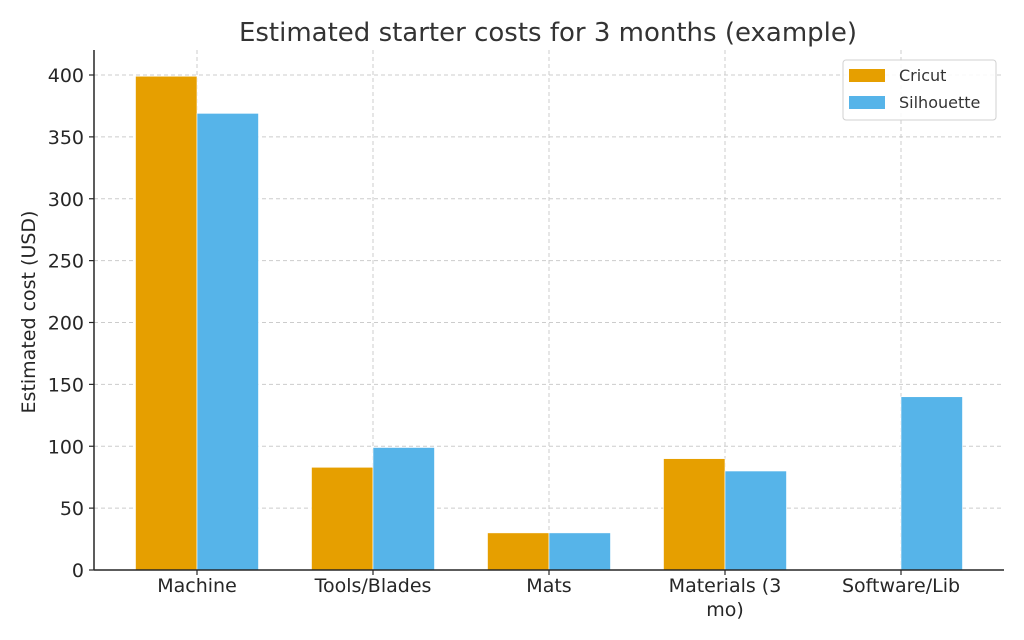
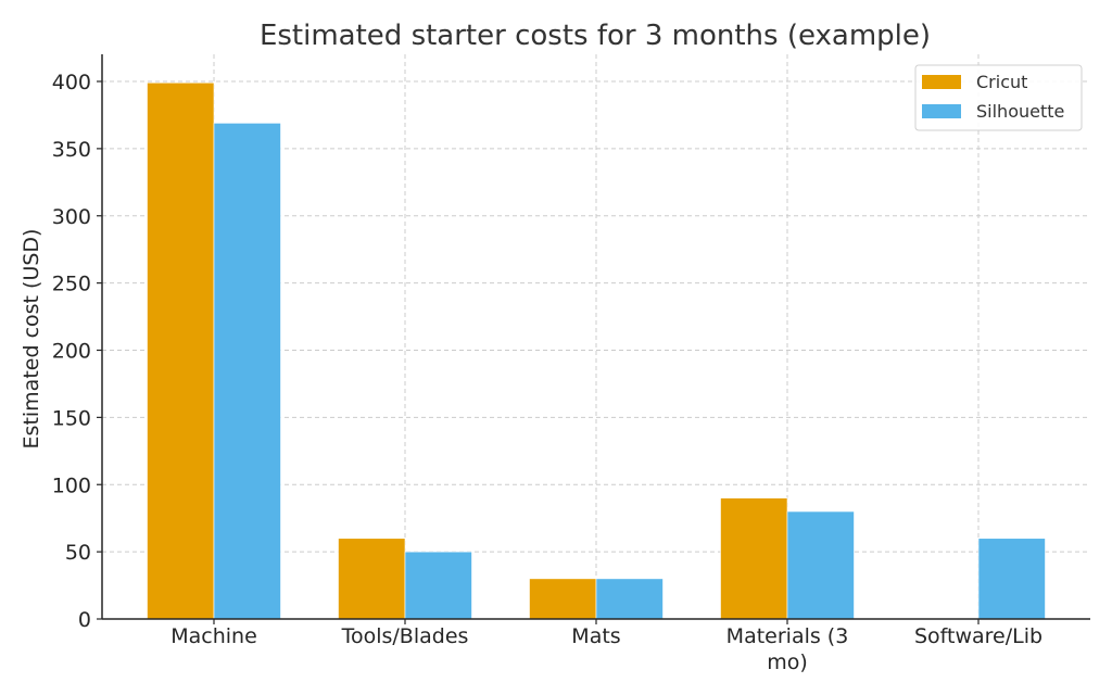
Cricut/Tools/Blades: 83 -> 60
Silhouette/Tools/Blades: 99 -> 50
Silhouette/Software/Lib: 140 -> 60
